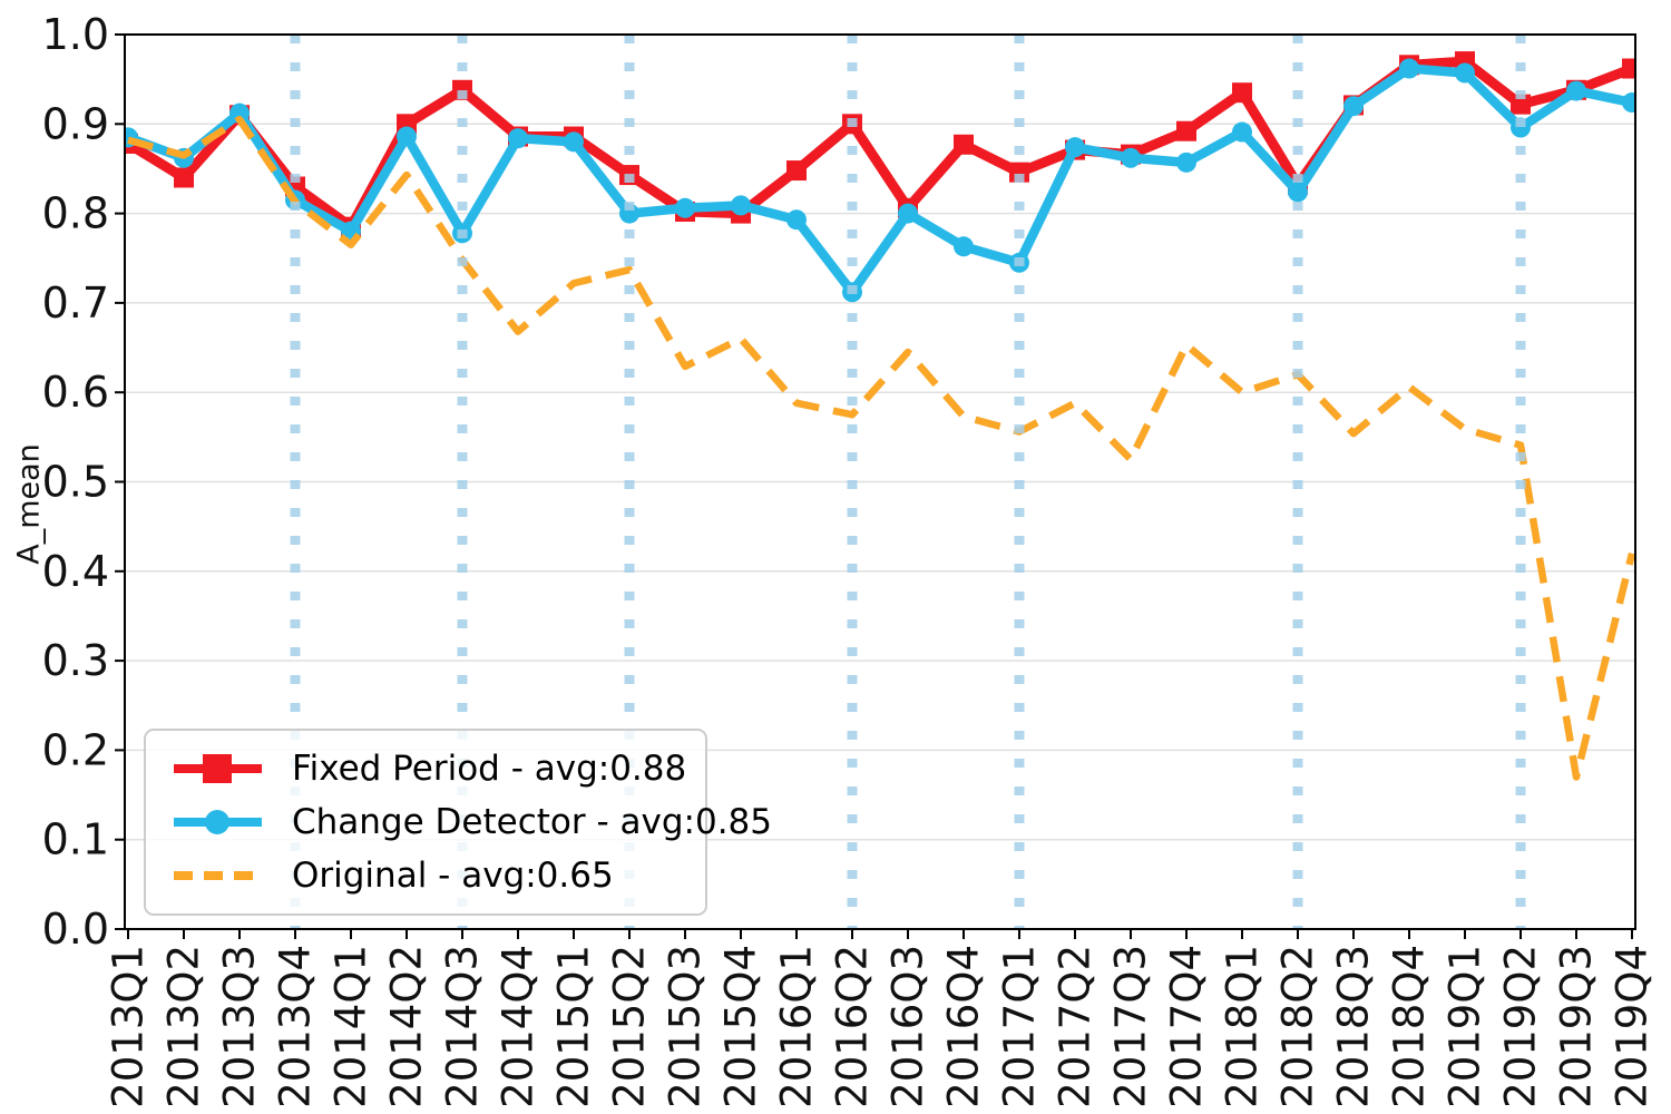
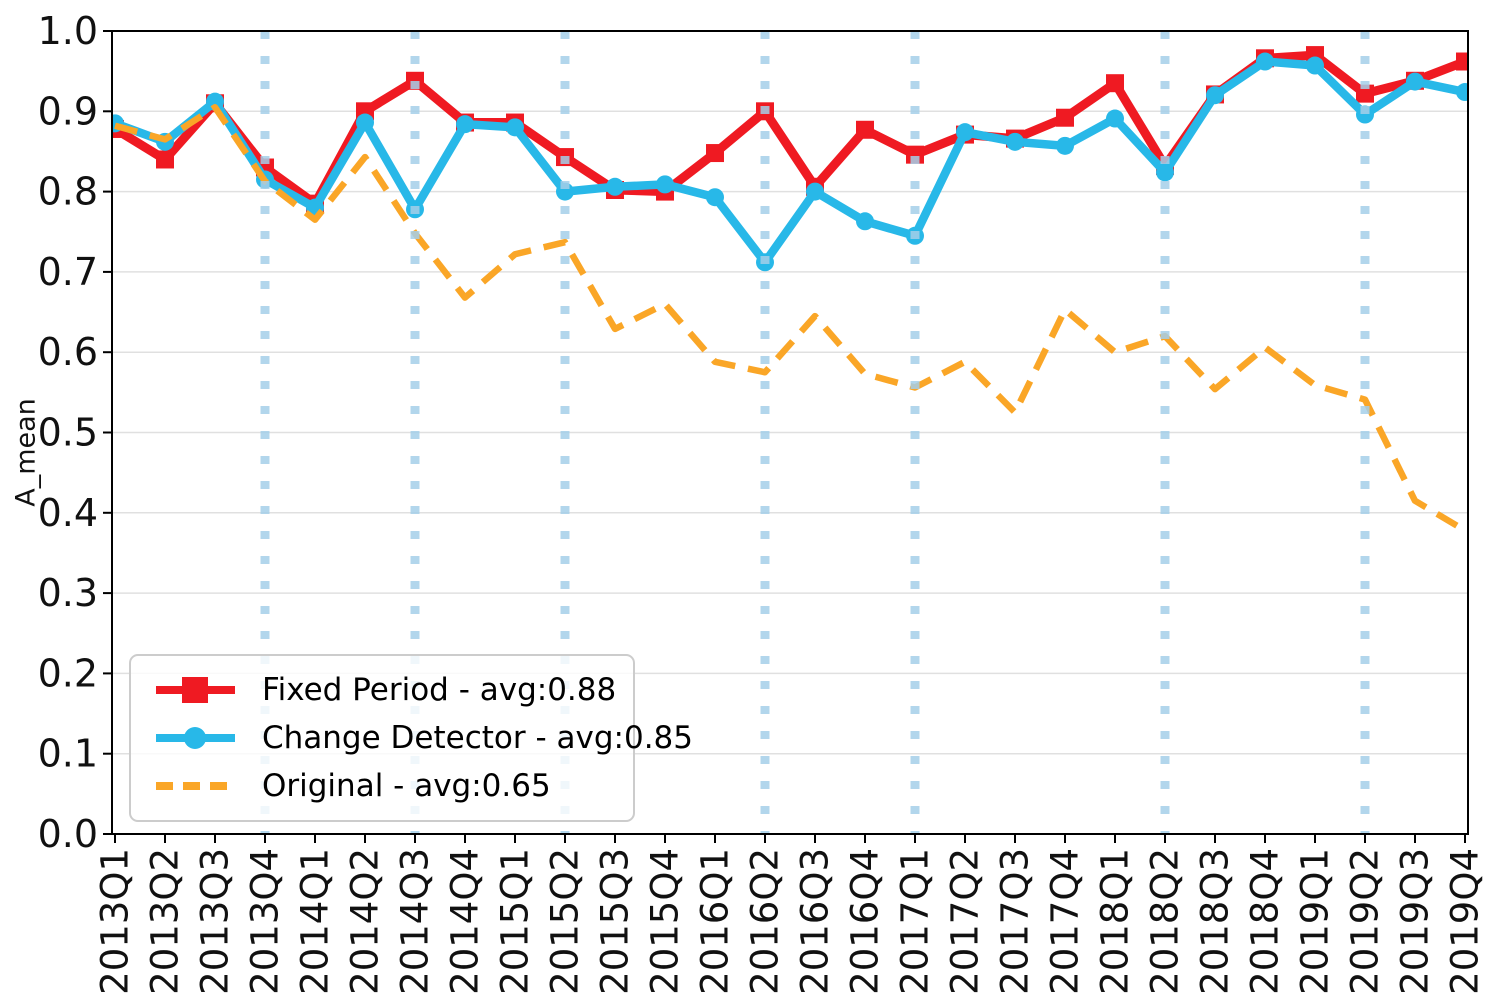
Original - avg:0.65/2019Q3: 0.17 -> 0.41
Original - avg:0.65/2019Q4: 0.42 -> 0.38
